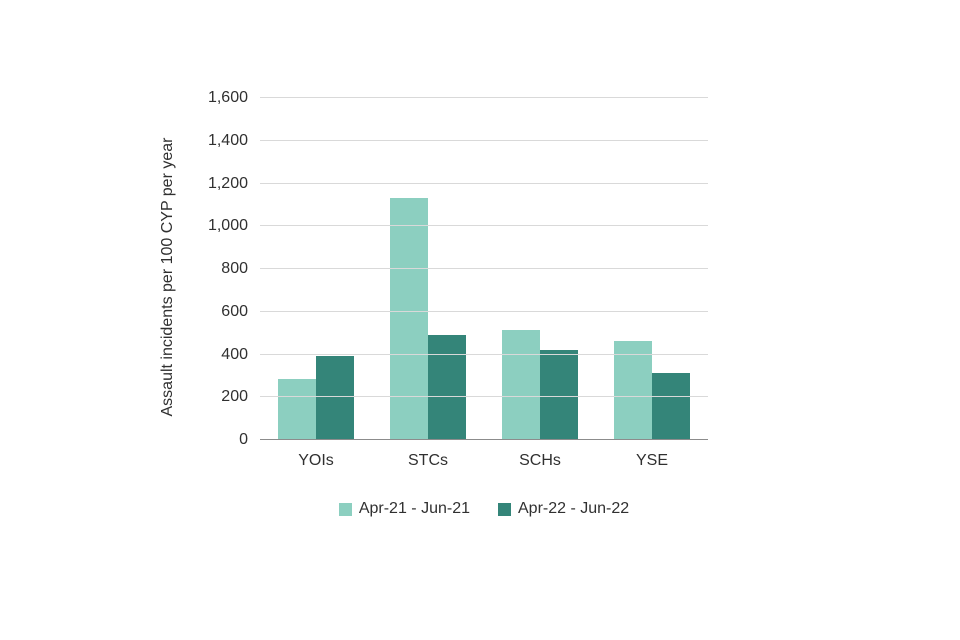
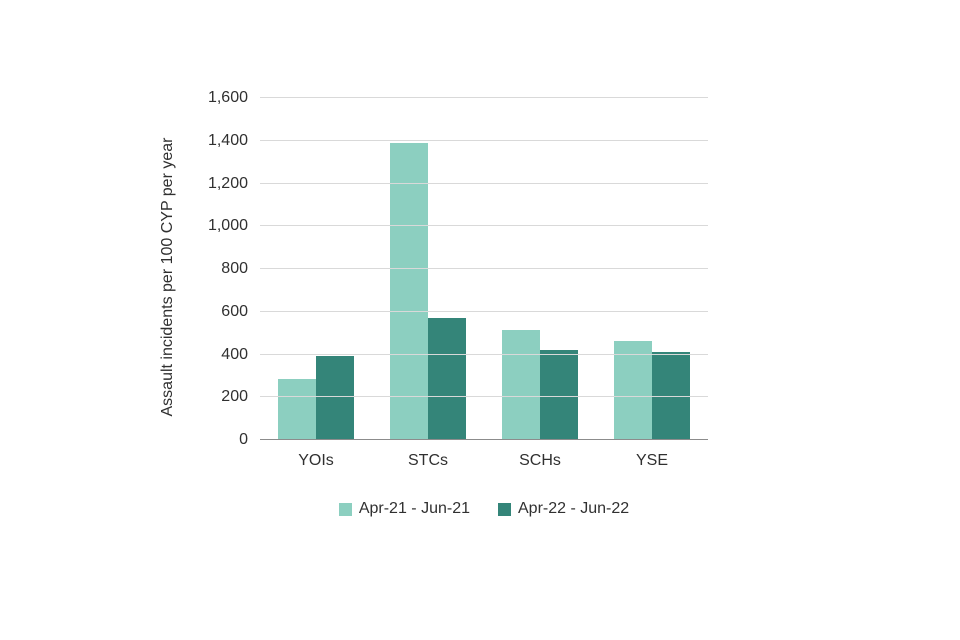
Apr-21 - Jun-21/STCs: 1130 -> 1390
Apr-22 - Jun-22/STCs: 490 -> 570
Apr-22 - Jun-22/YSE: 310 -> 410
